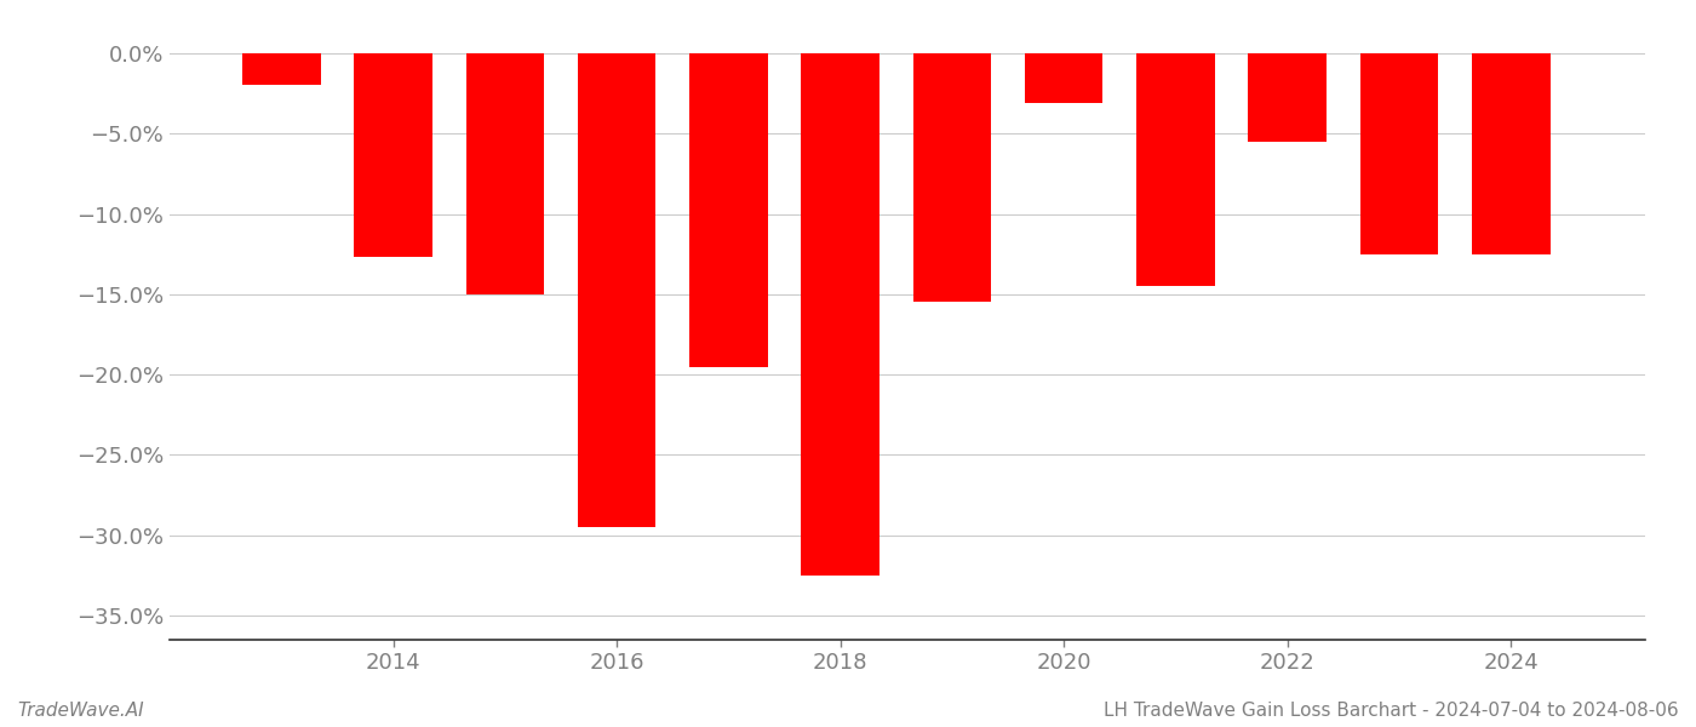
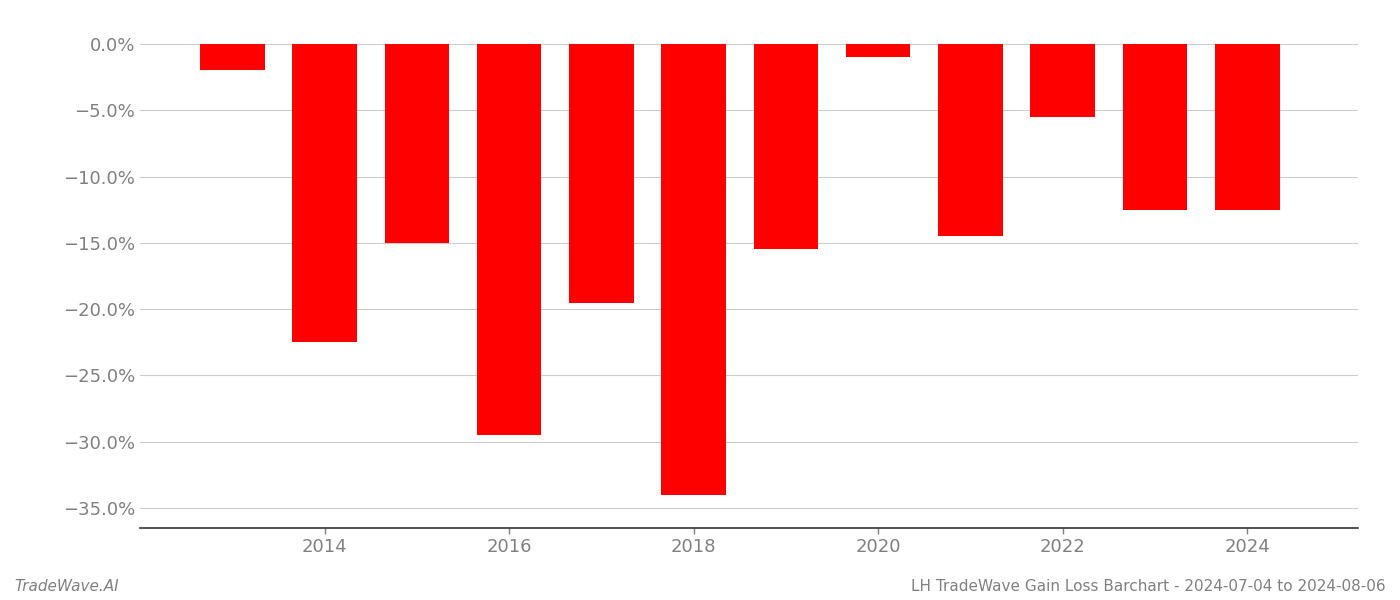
2014: -12.7% -> -22.5%
2018: -32.5% -> -34.0%
2020: -3.1% -> -1.0%
